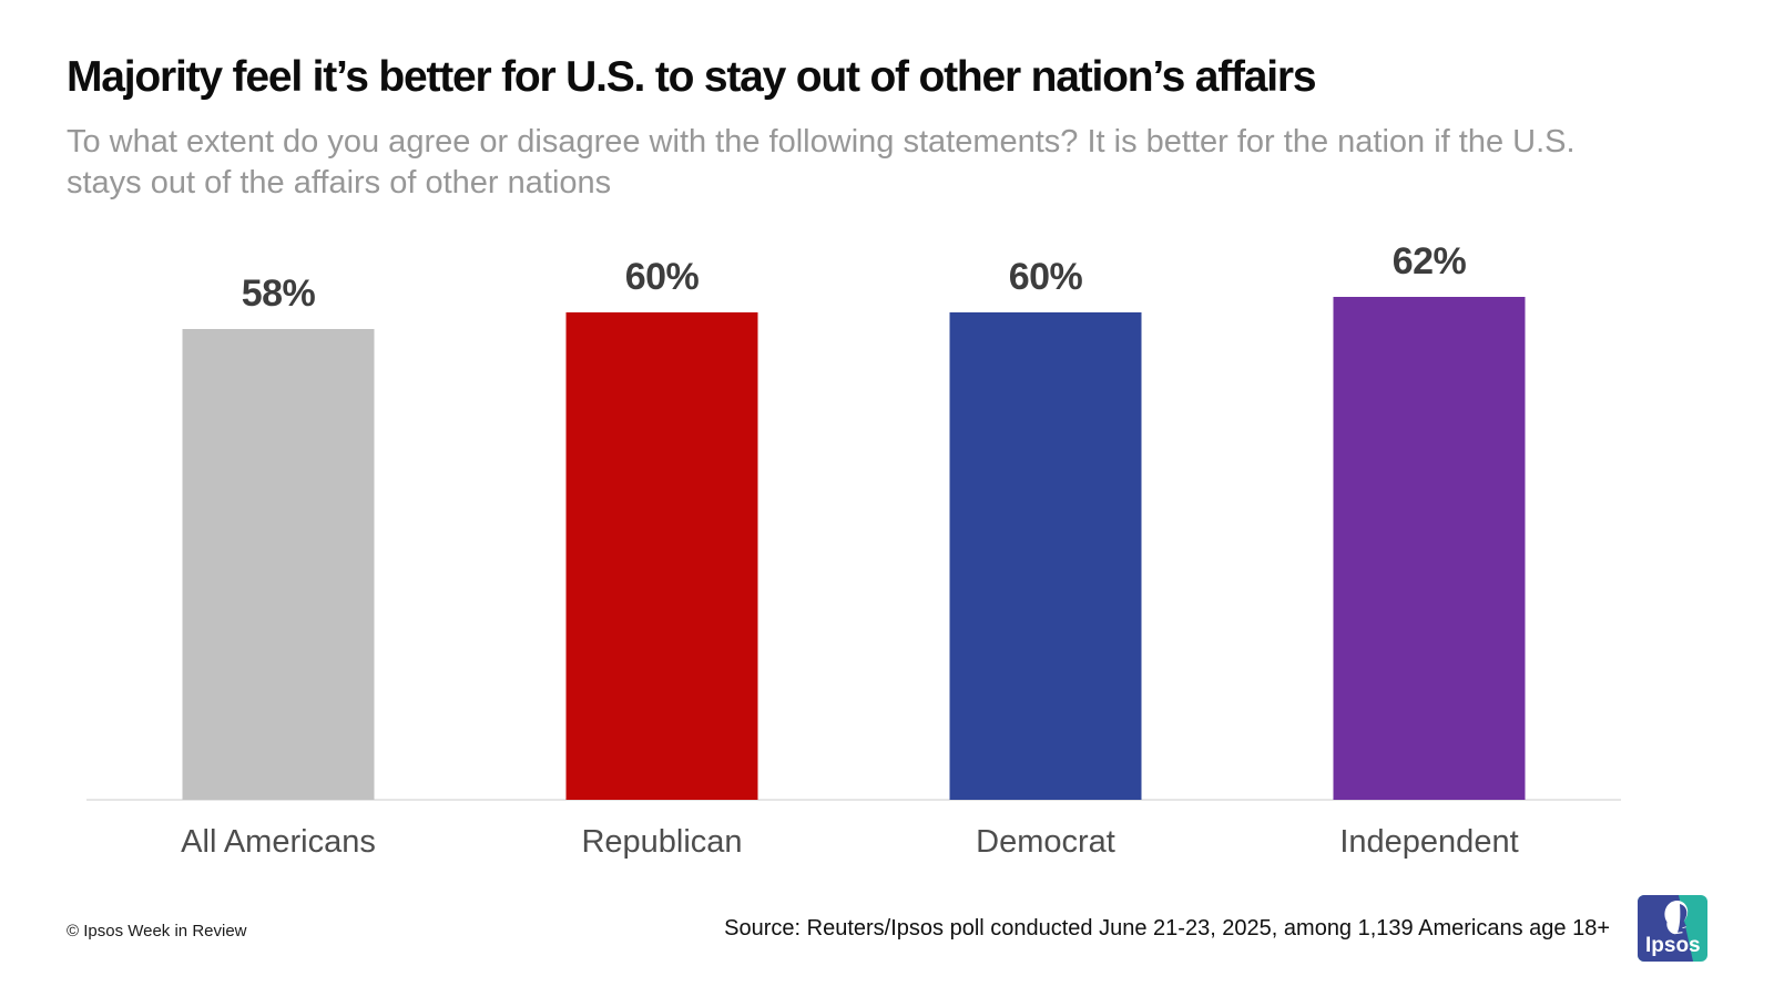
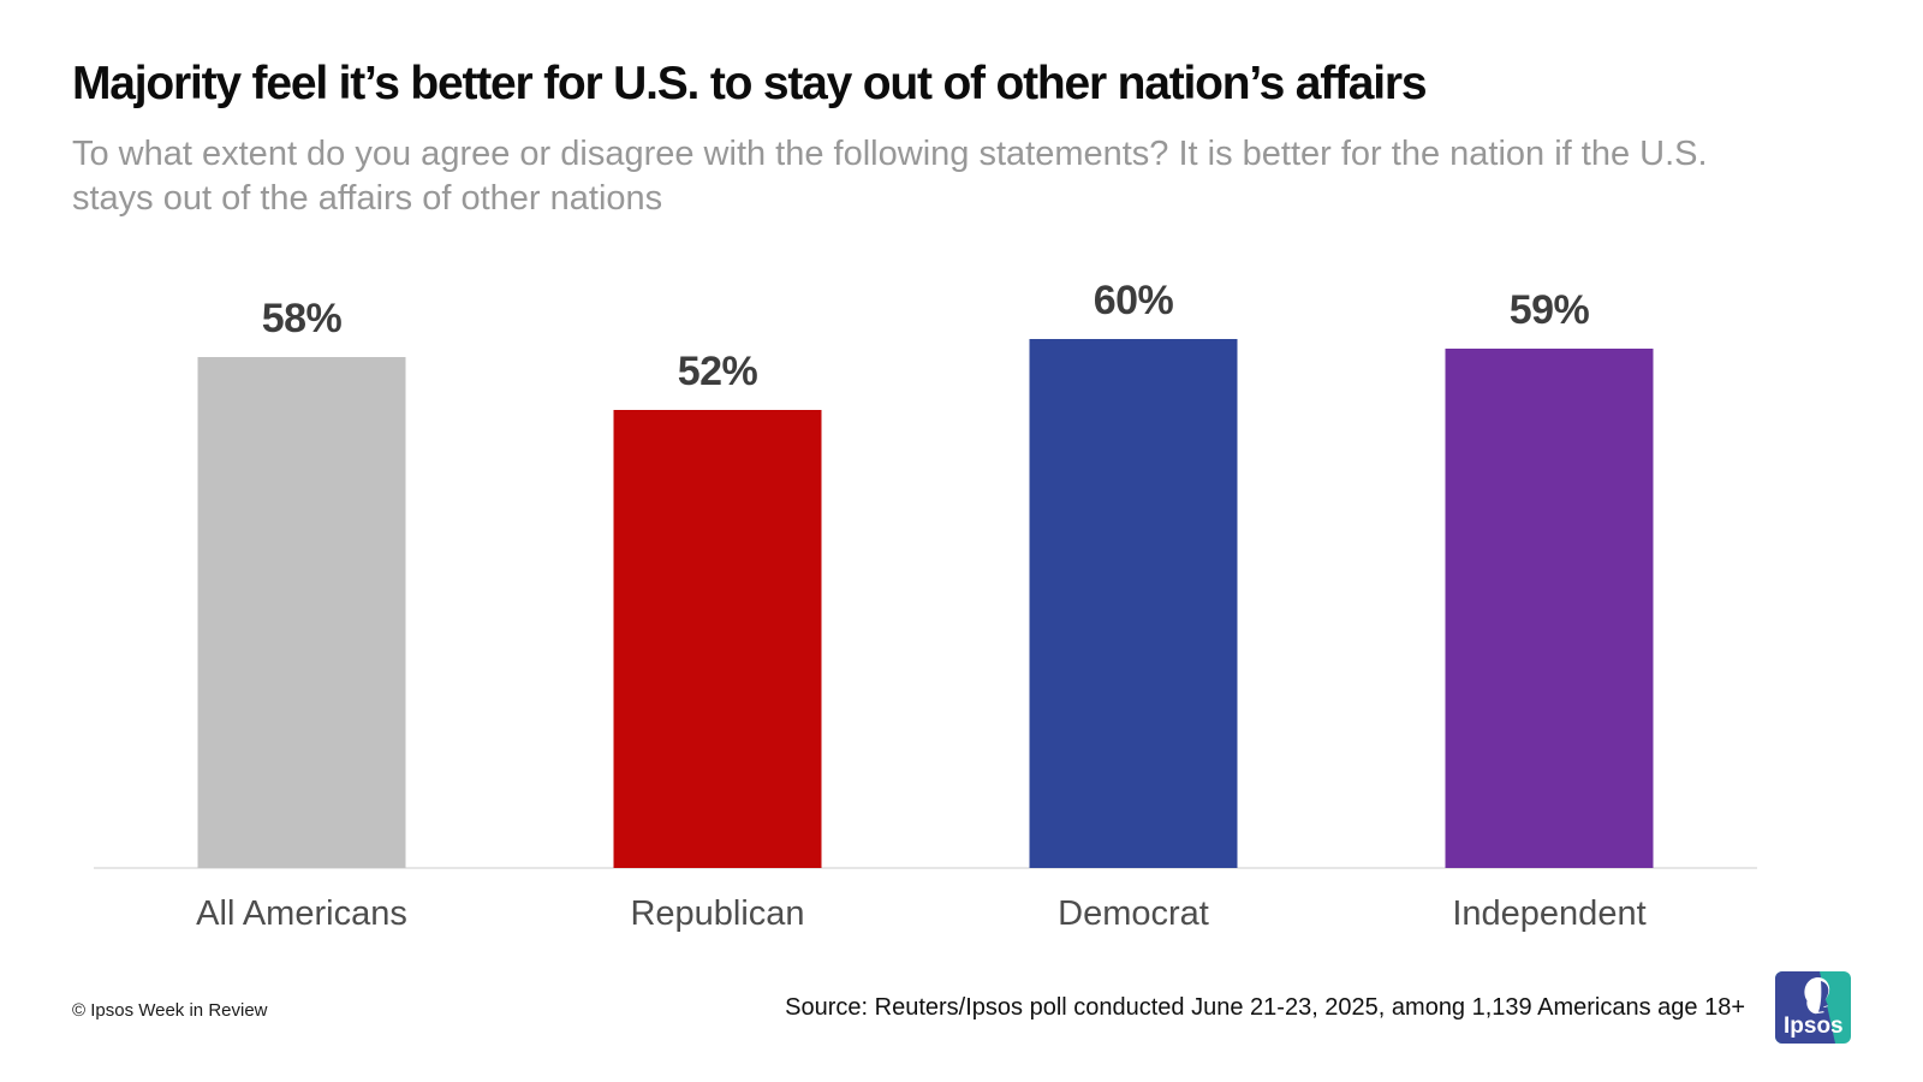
Republican: 60% -> 52%
Independent: 62% -> 59%
